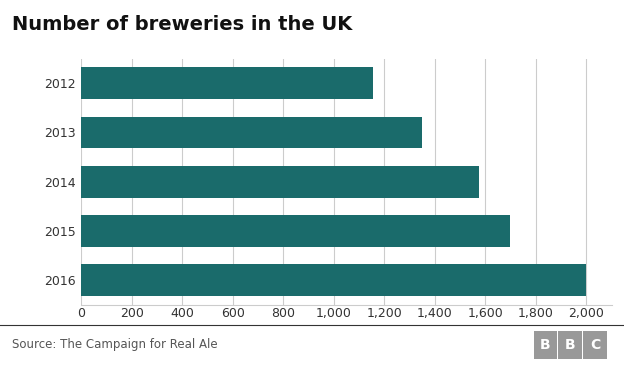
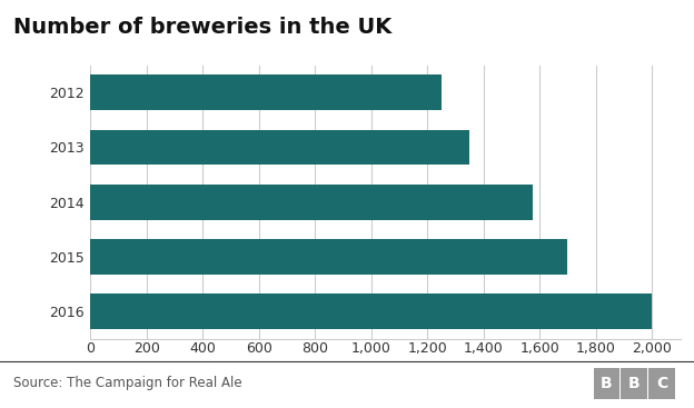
2012: 1,155 -> 1,250
